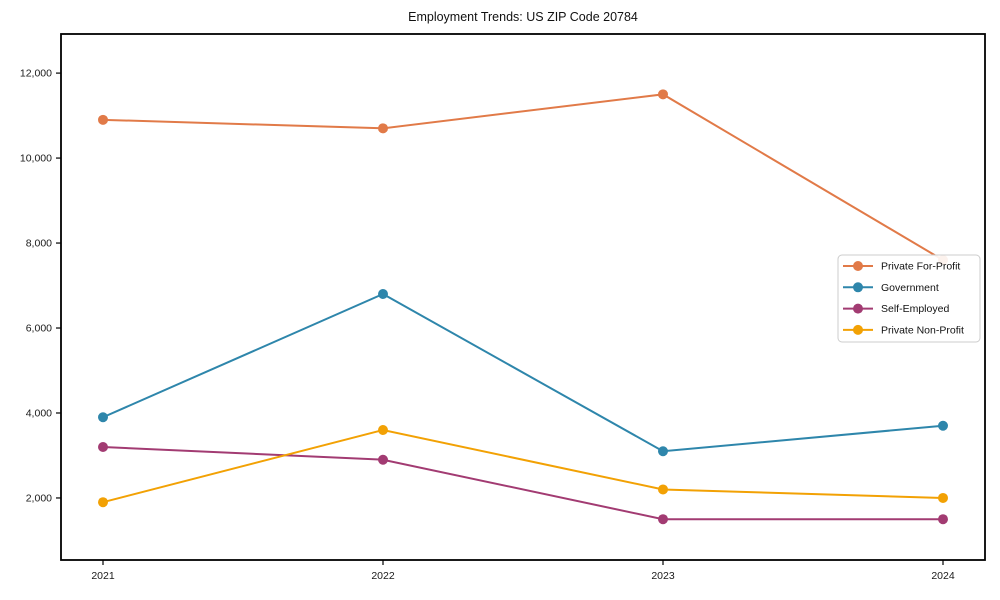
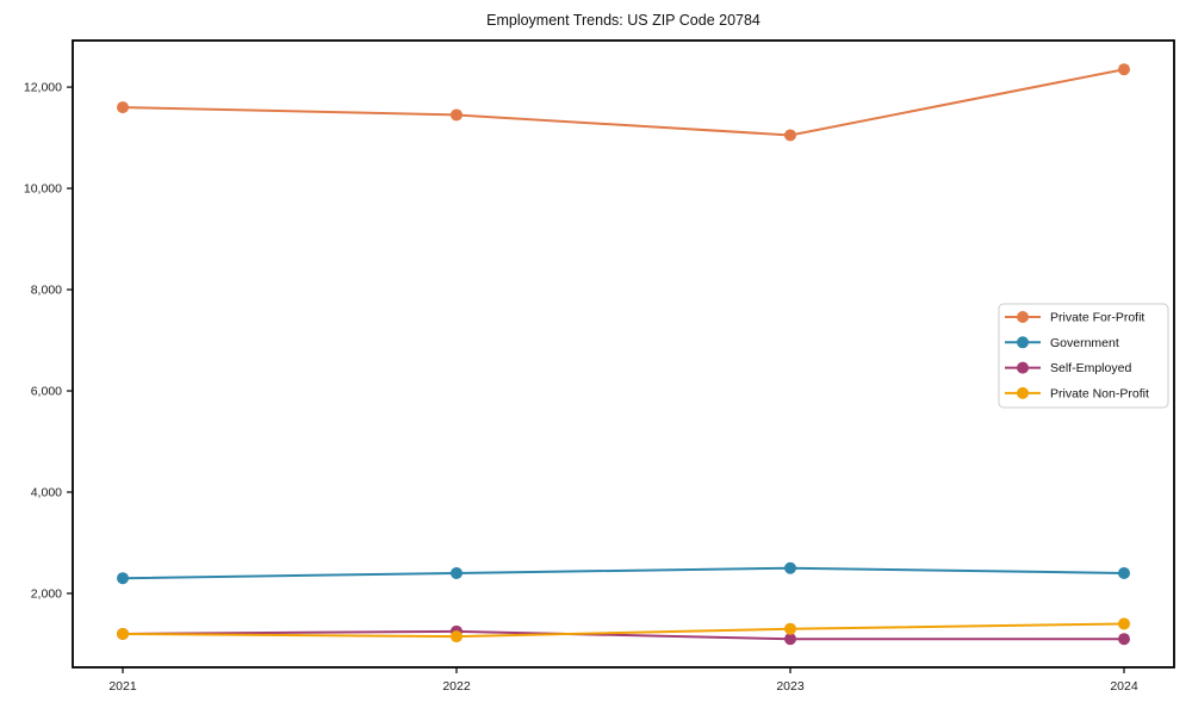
Private For-Profit/2021: 10900 -> 11600
Government/2021: 3900 -> 2300
Self-Employed/2021: 3200 -> 1200
Private Non-Profit/2021: 1900 -> 1200
Private For-Profit/2022: 10700 -> 11400
Government/2022: 6800 -> 2400
Self-Employed/2022: 2900 -> 1200
Private Non-Profit/2022: 3600 -> 1200
Private For-Profit/2023: 11500 -> 11000
Government/2023: 3100 -> 2500
Self-Employed/2023: 1500 -> 1100
Private Non-Profit/2023: 2200 -> 1300
Private For-Profit/2024: 7600 -> 12400
Government/2024: 3700 -> 2400
Self-Employed/2024: 1500 -> 1100
Private Non-Profit/2024: 2000 -> 1400
